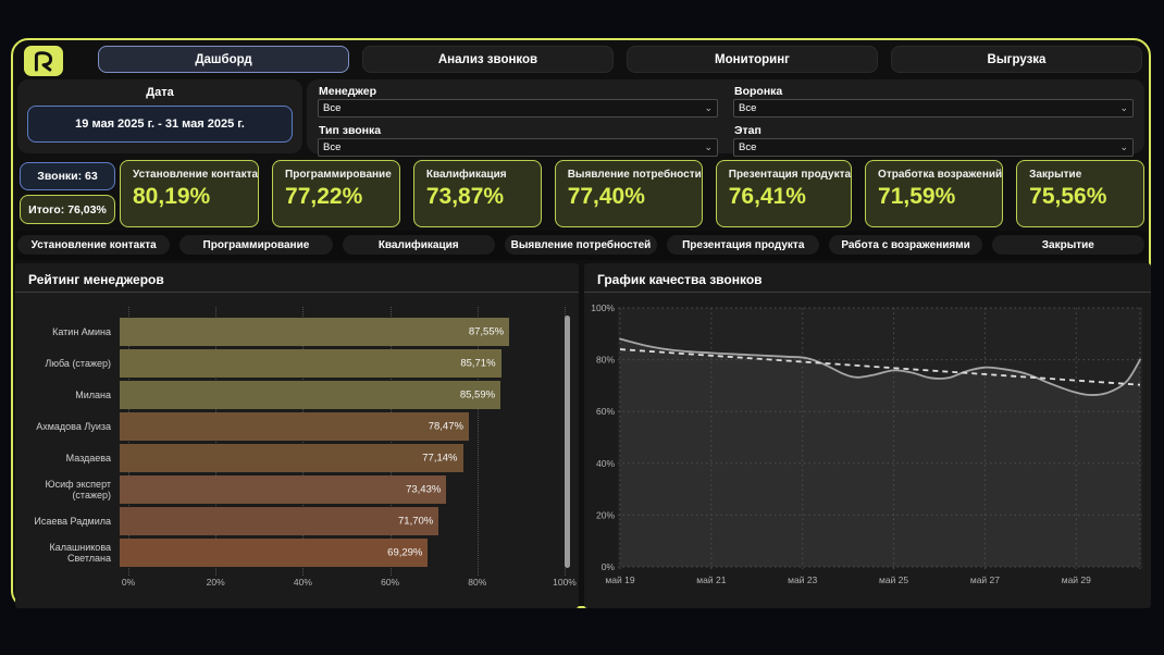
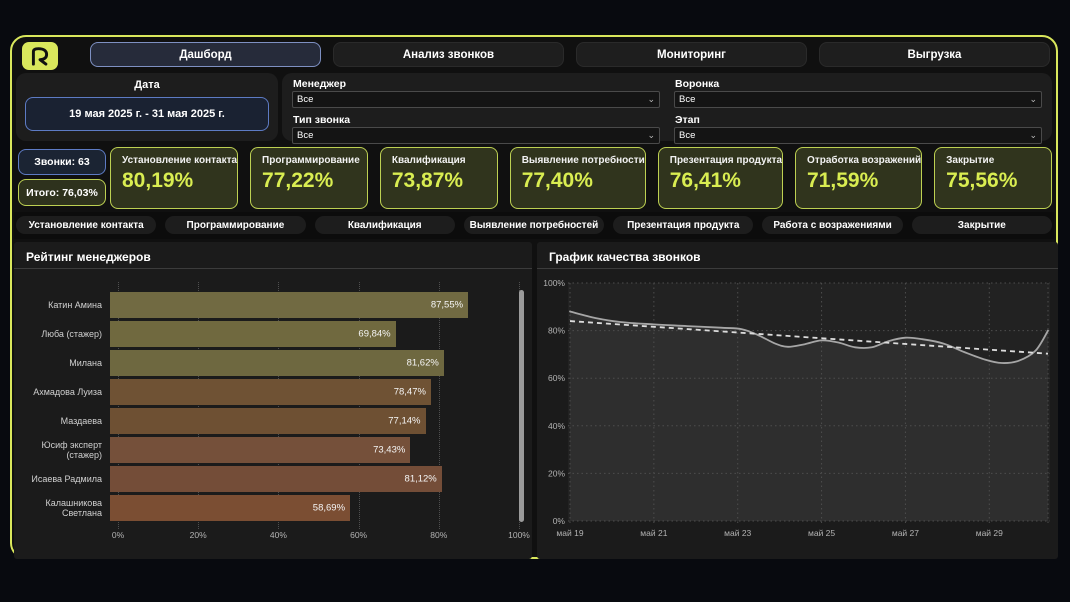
Рейтинг менеджеров/Люба (стажер): 85,71% -> 69,84%
Рейтинг менеджеров/Милана: 85,59% -> 81,62%
Рейтинг менеджеров/Исаева Радмила: 71,70% -> 81,12%
Рейтинг менеджеров/Калашникова Светлана: 69,29% -> 58,69%
